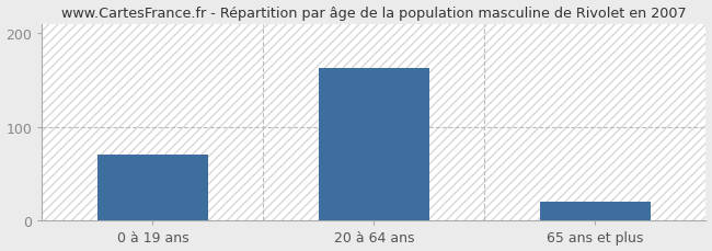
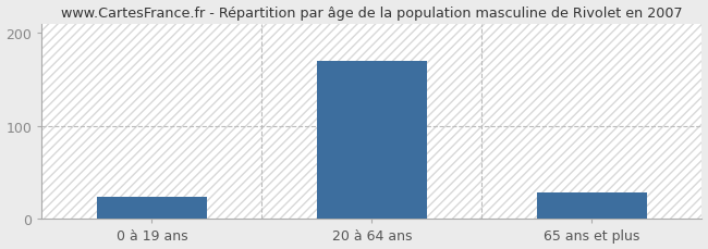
0 à 19 ans: 70 -> 24
20 à 64 ans: 163 -> 170
65 ans et plus: 20 -> 28
